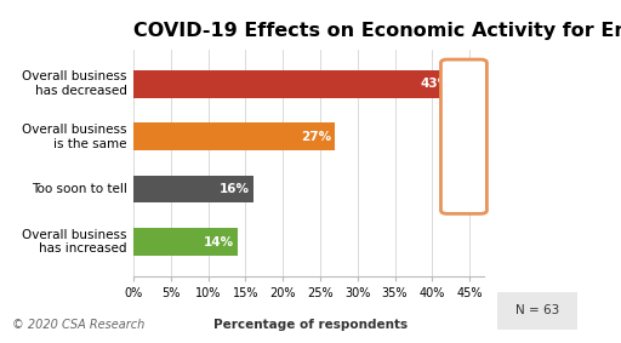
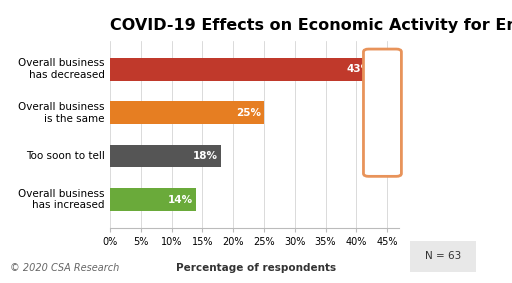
Overall business is the same: 27% -> 25%
Too soon to tell: 16% -> 18%
